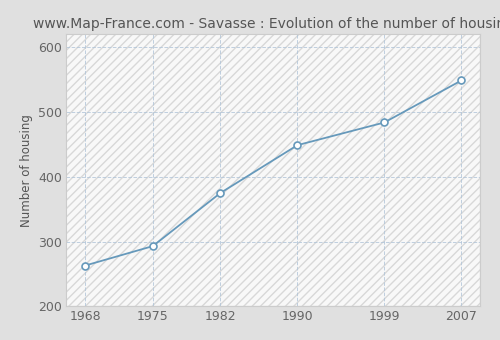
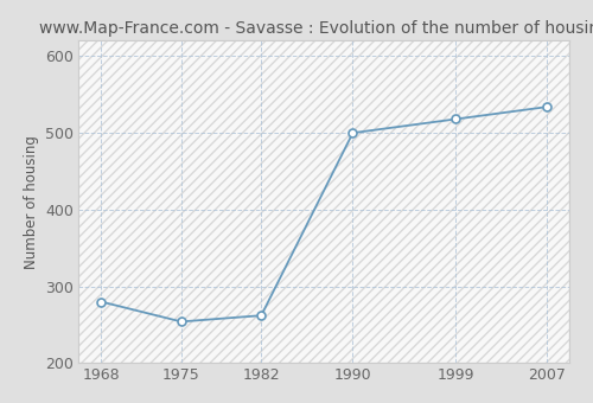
1968: 263 -> 280
1975: 293 -> 254
1982: 375 -> 262
1990: 449 -> 500
1999: 484 -> 518
2007: 549 -> 534
